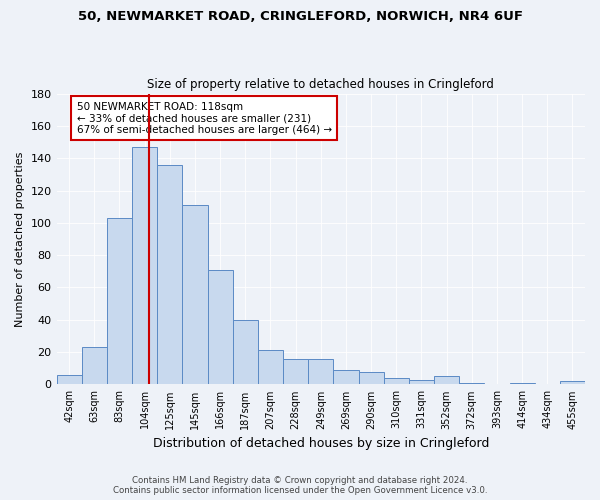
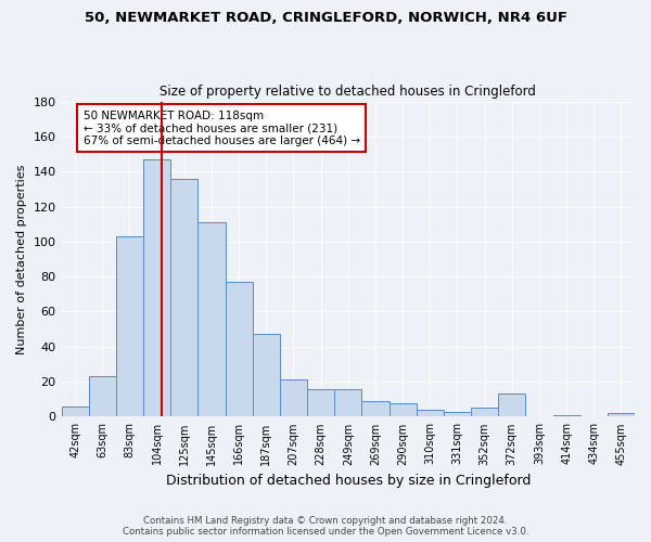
166sqm: 71 -> 77
187sqm: 40 -> 47
372sqm: 1 -> 13
